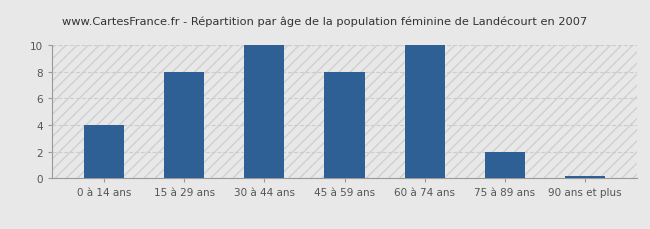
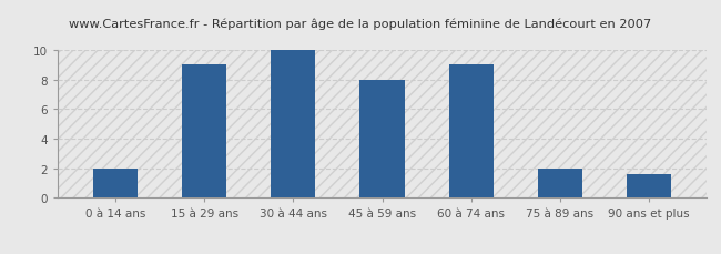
0 à 14 ans: 4.0 -> 2.0
15 à 29 ans: 8.0 -> 9.0
60 à 74 ans: 10.0 -> 9.0
90 ans et plus: 0.1 -> 1.6
